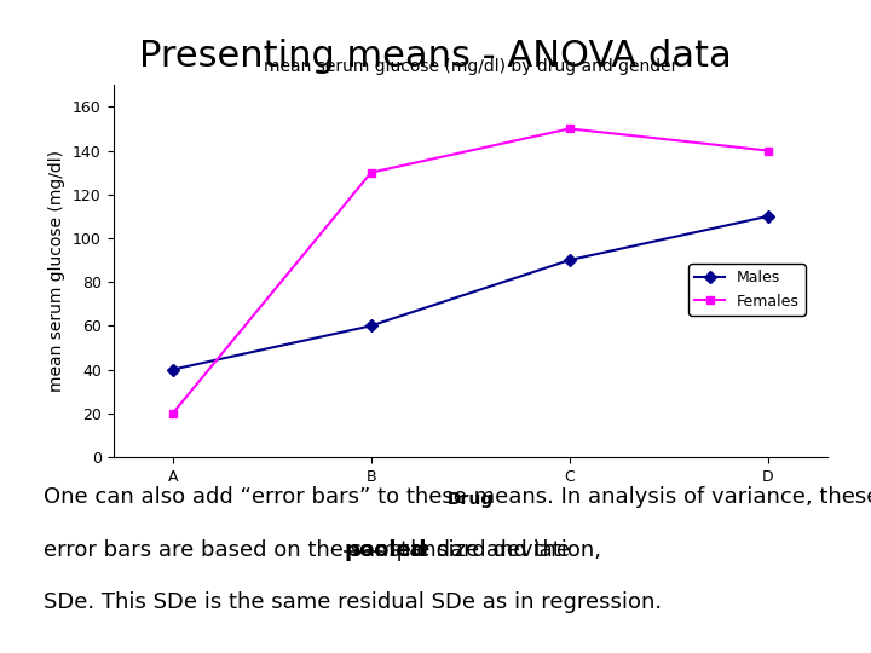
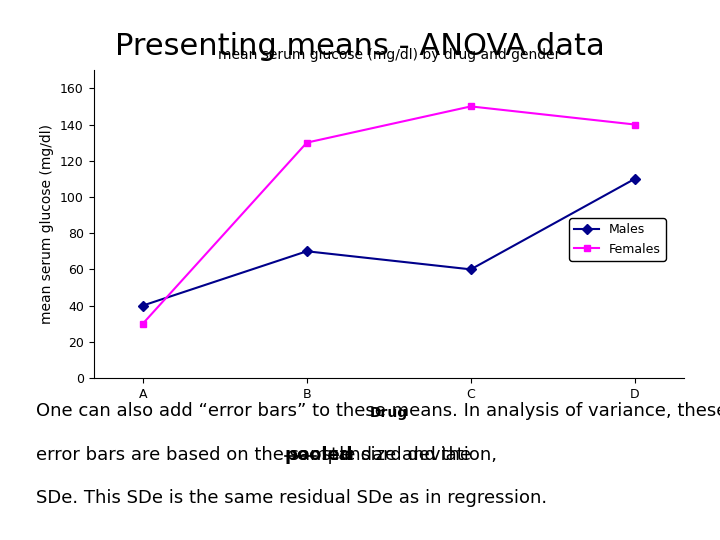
Females/A: 20 -> 30
Males/B: 60 -> 70
Males/C: 90 -> 60
